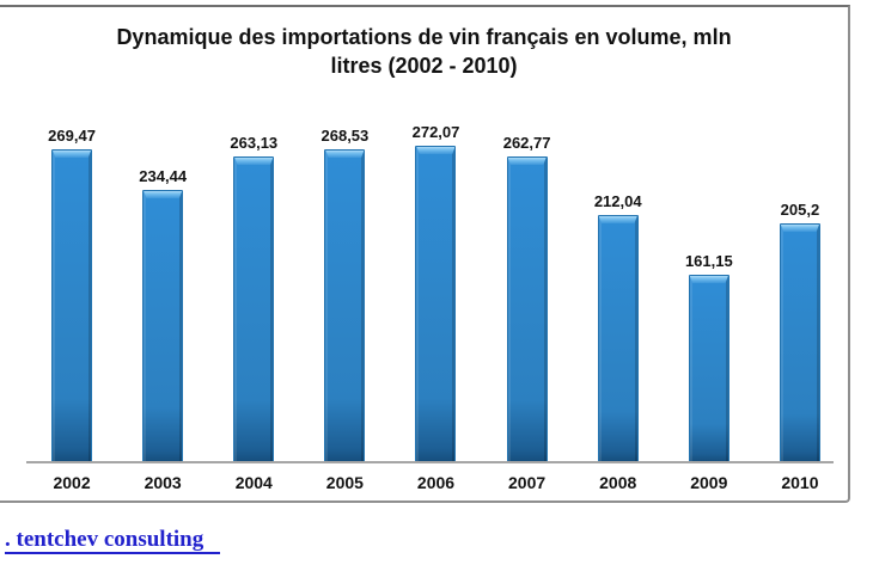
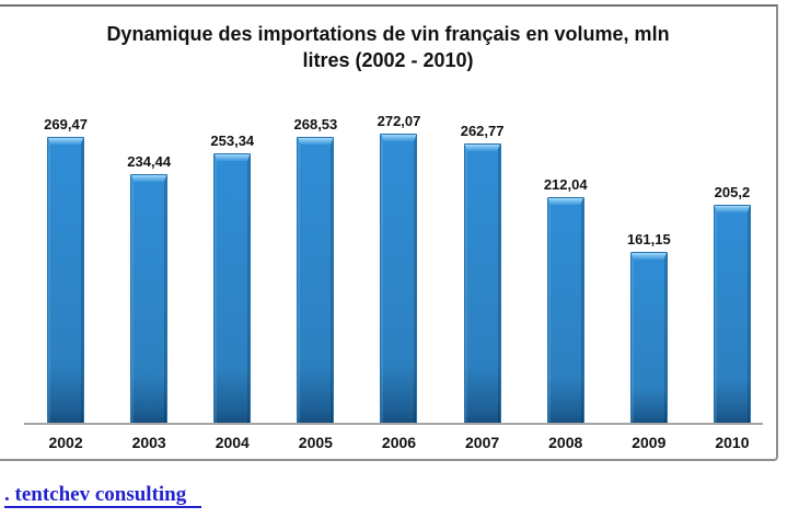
2004: 263,13 -> 253,34
